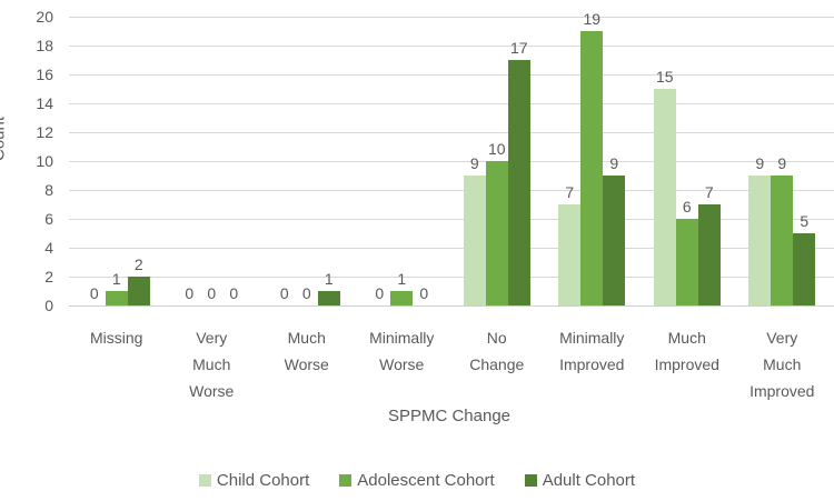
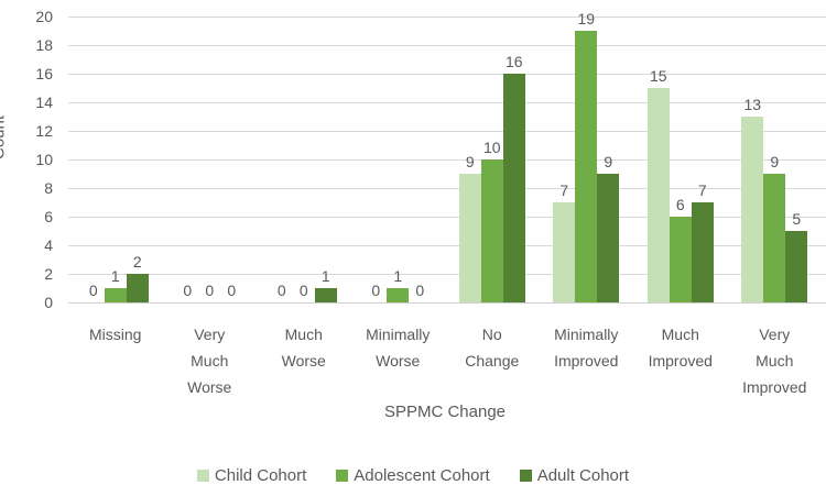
Adult Cohort/No Change: 17 -> 16
Child Cohort/Very Much Improved: 9 -> 13
